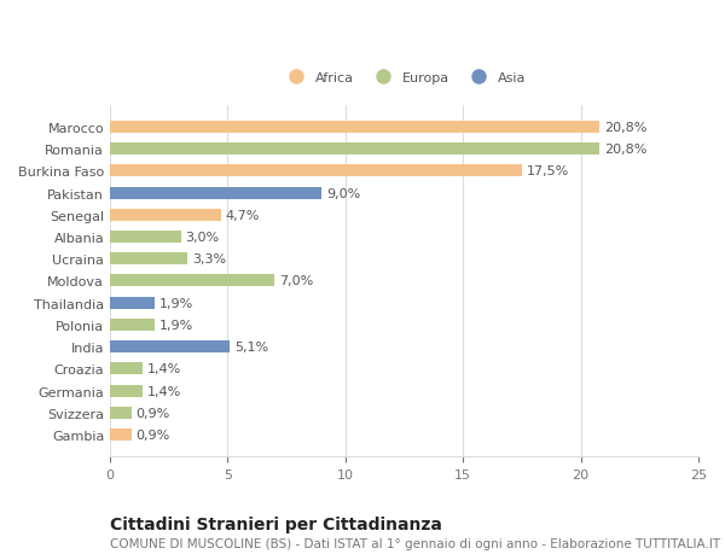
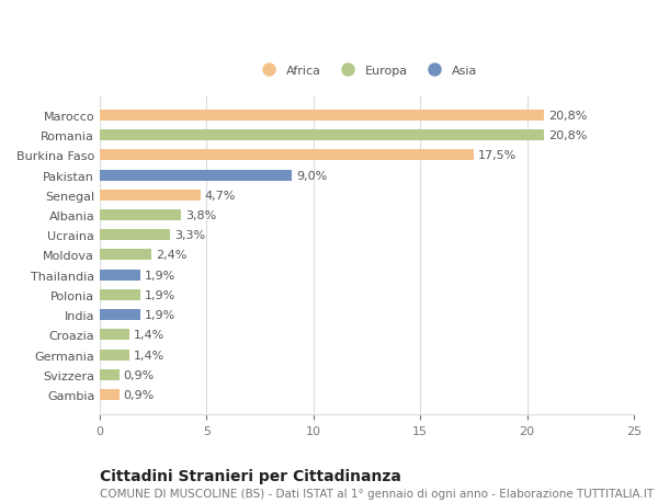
Albania: 3,0% -> 3,8%
Moldova: 7,0% -> 2,4%
India: 5,1% -> 1,9%
